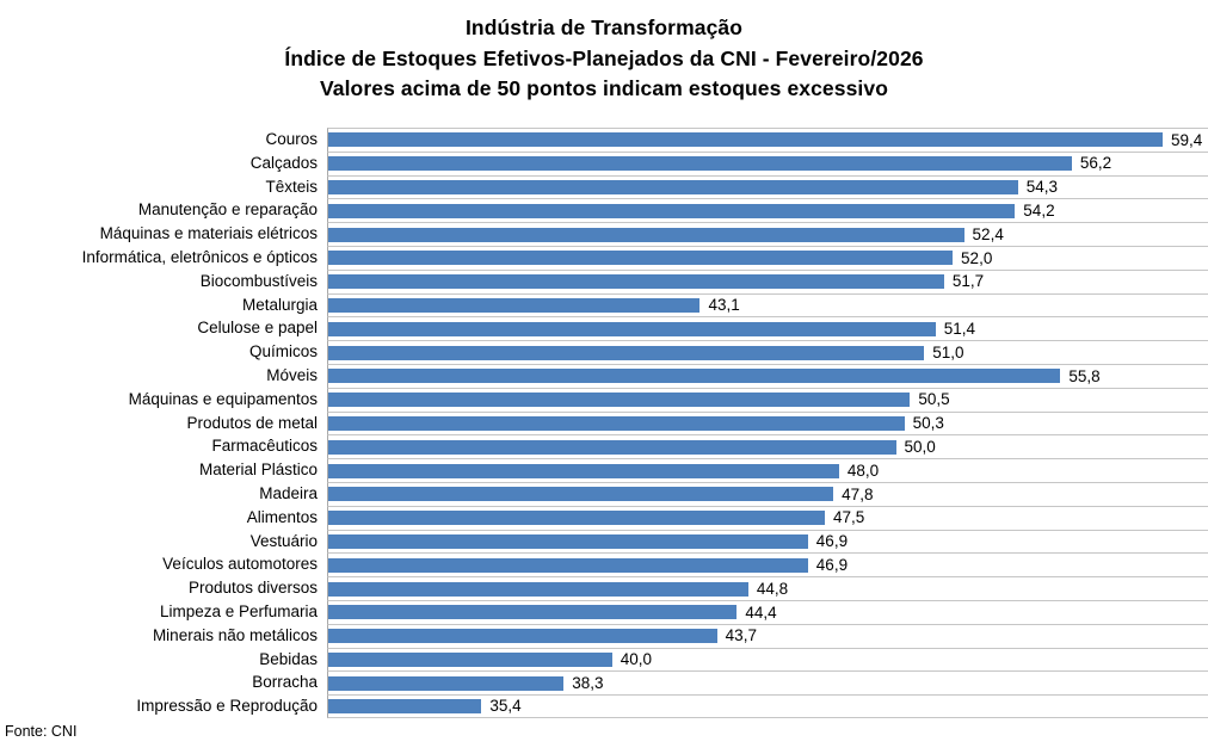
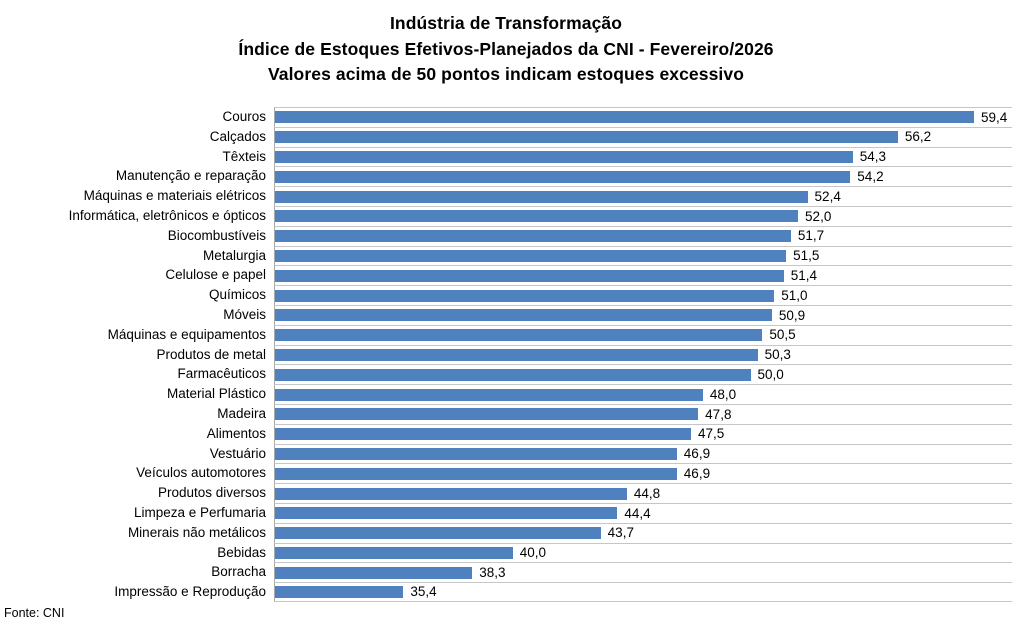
Metalurgia: 43,1 -> 51,5
Móveis: 55,8 -> 50,9
